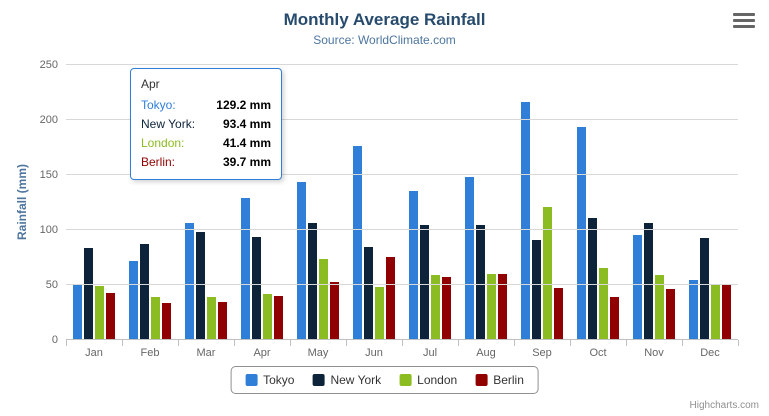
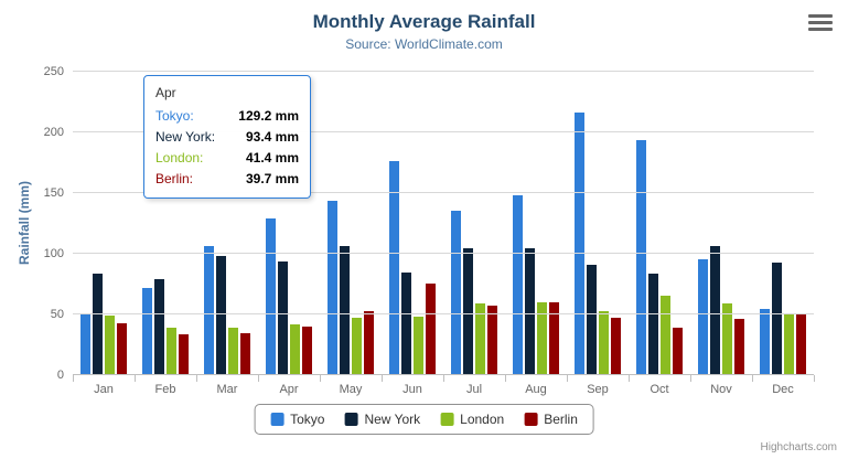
New York/Feb: 87 -> 79
London/May: 74 -> 47
London/Sep: 121 -> 52
New York/Oct: 111 -> 84
